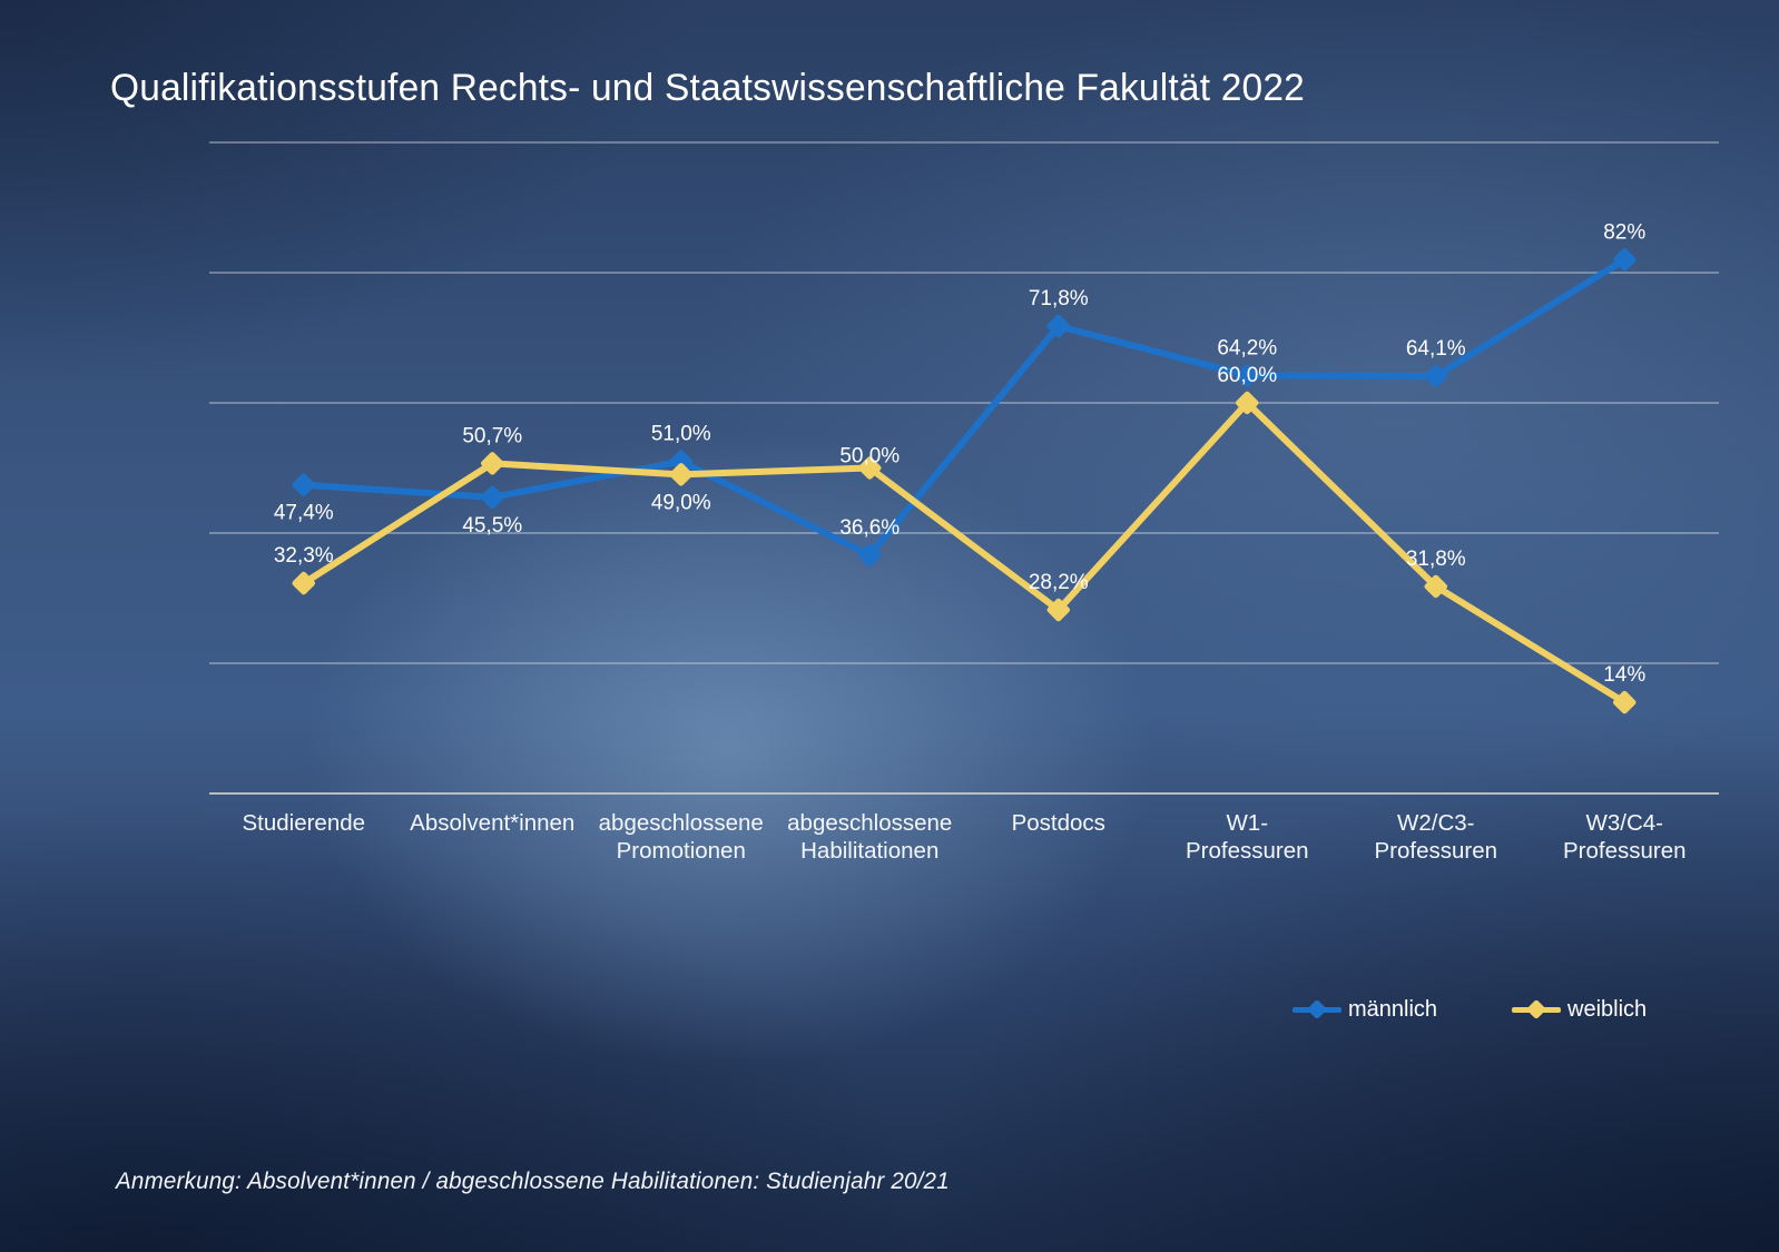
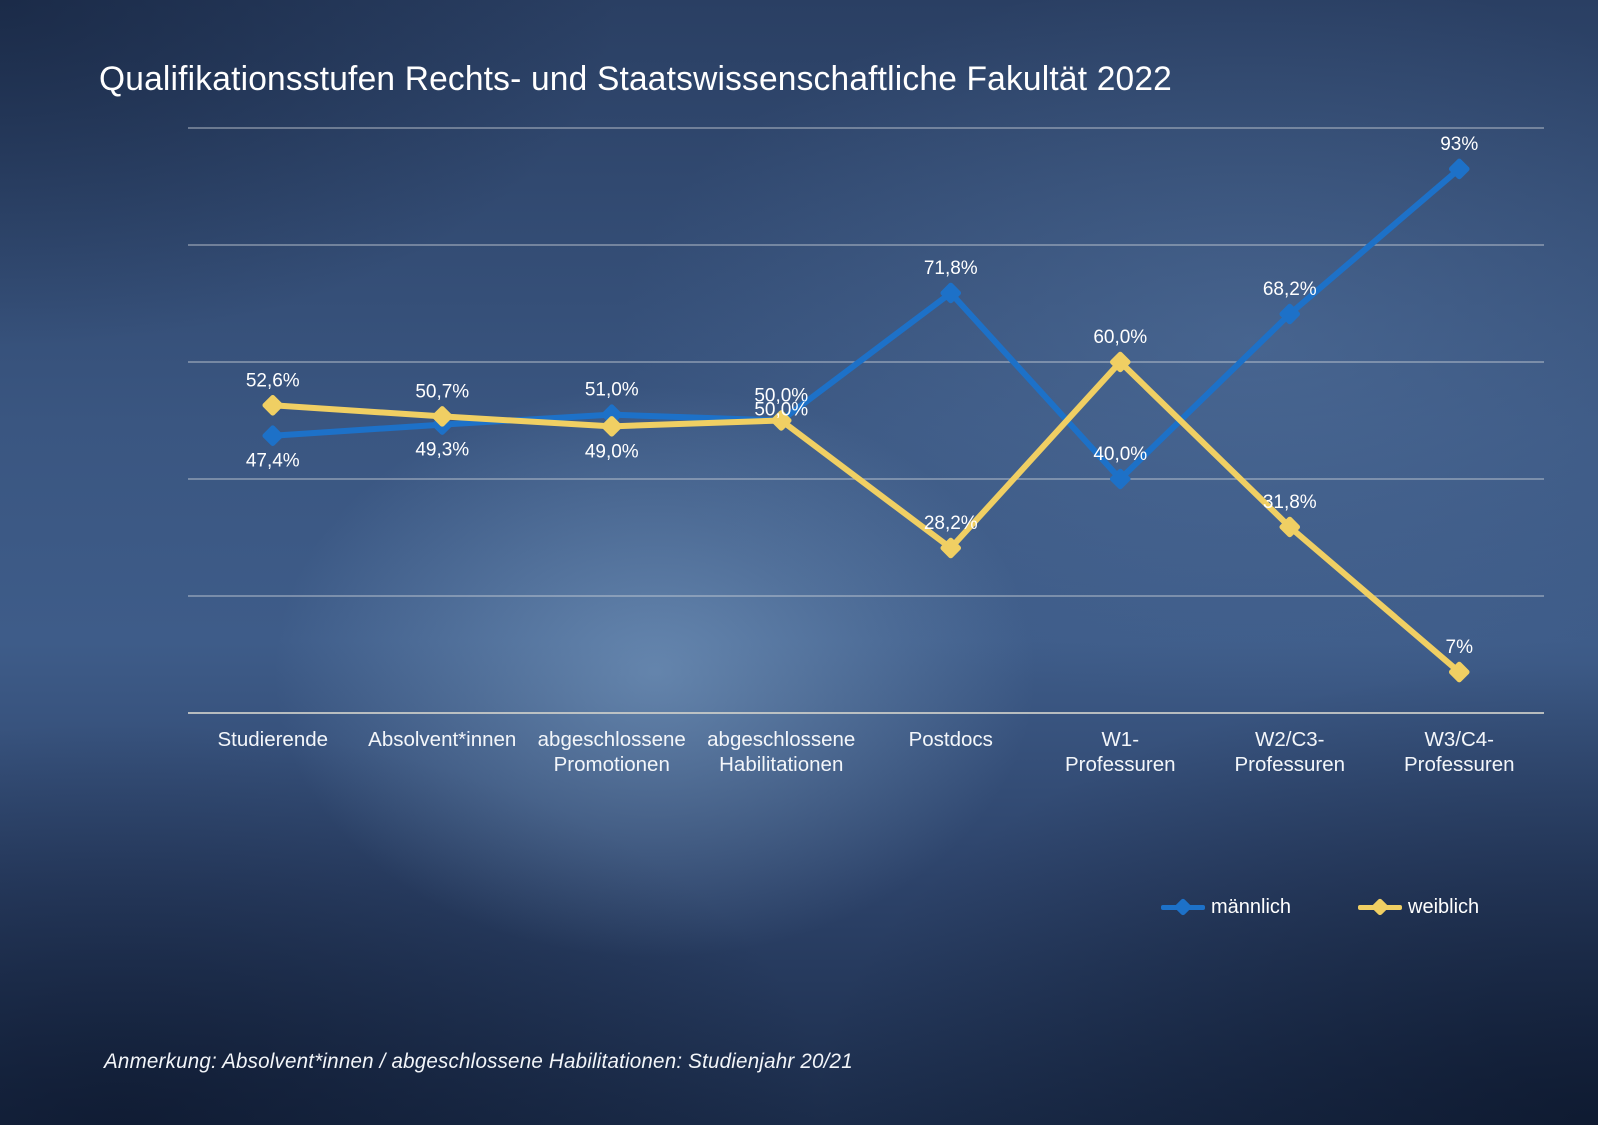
weiblich/Studierende: 32,3% -> 52,6%
männlich/Absolvent*innen: 45,5% -> 49,3%
männlich/abgeschlossene Habilitationen: 36,6% -> 50,0%
männlich/W1- Professuren: 64,2% -> 40,0%
männlich/W2/C3- Professuren: 64,1% -> 68,2%
männlich/W3/C4- Professuren: 82% -> 93%
weiblich/W3/C4- Professuren: 14% -> 7%
